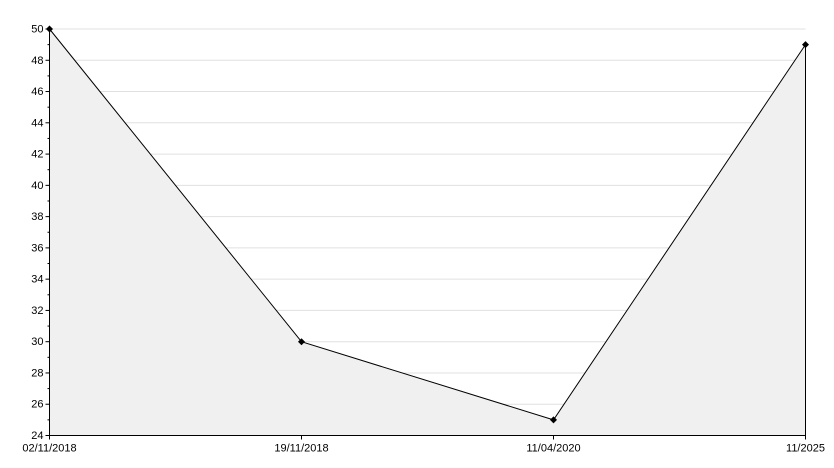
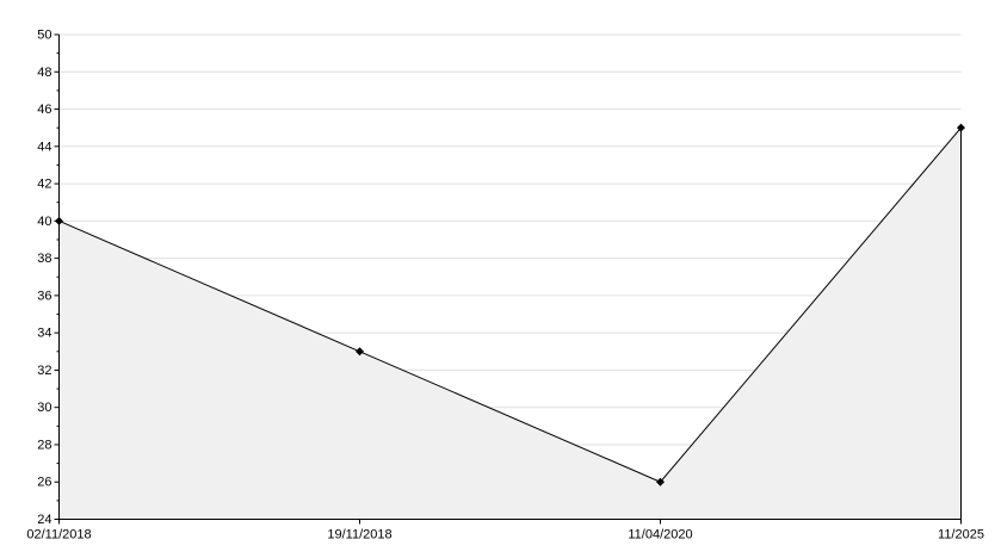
02/11/2018: 50 -> 40
19/11/2018: 30 -> 33
11/04/2020: 25 -> 26
11/2025: 49 -> 45
